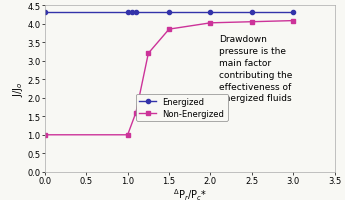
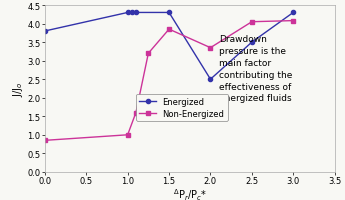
Energized/0.0: 4.3 -> 3.8
Non-Energized/0.0: 1.00 -> 0.85
Energized/2.0: 4.3 -> 2.5
Non-Energized/2.0: 4.02 -> 3.35
Energized/2.5: 4.3 -> 3.5
